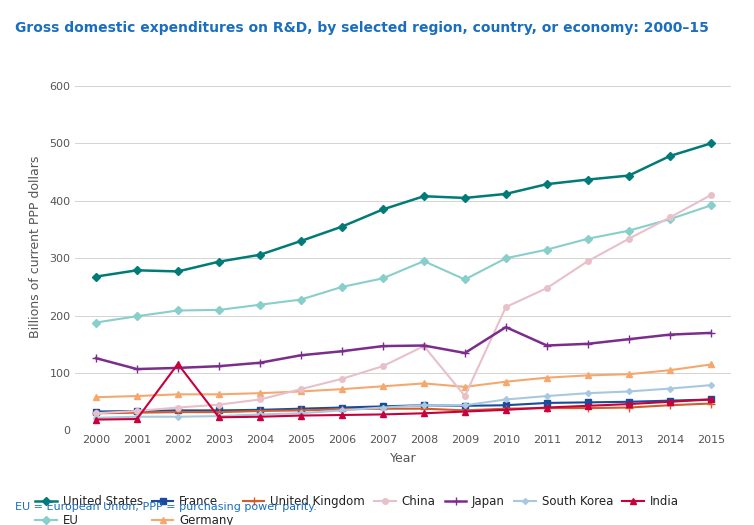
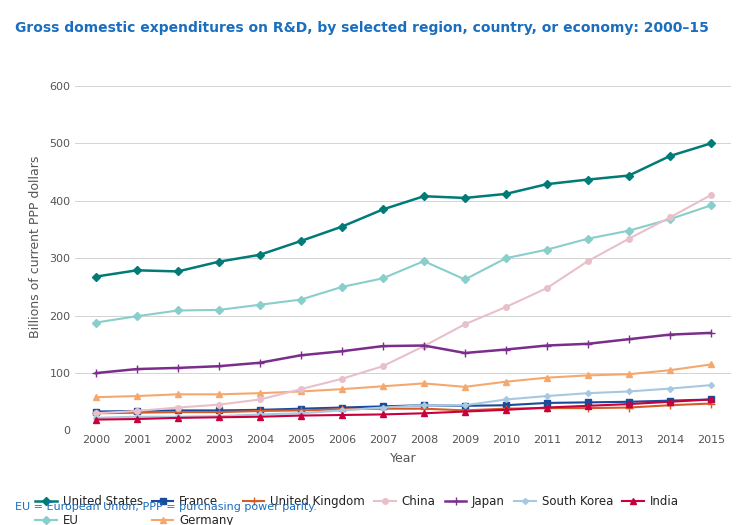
Japan/2000: 126 -> 100
India/2002: 116 -> 22
China/2009: 60 -> 185
Japan/2010: 180 -> 141
